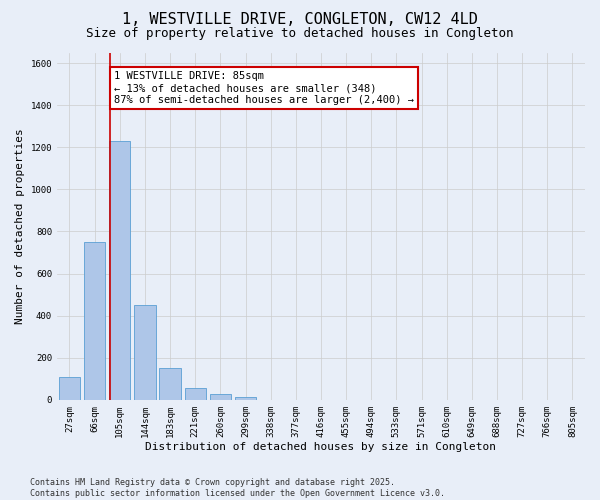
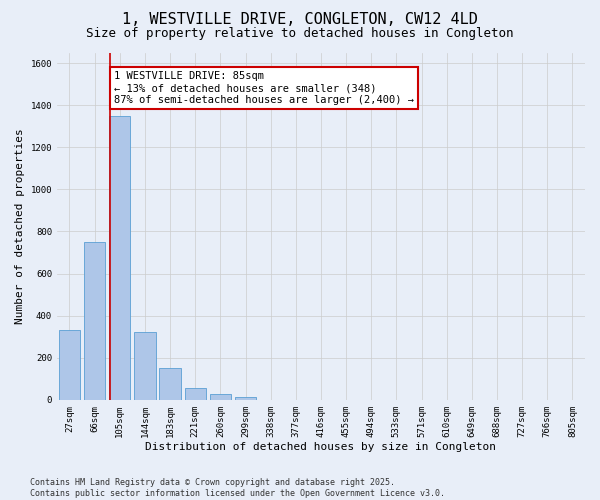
27sqm: 110 -> 330
105sqm: 1230 -> 1350
144sqm: 450 -> 320
